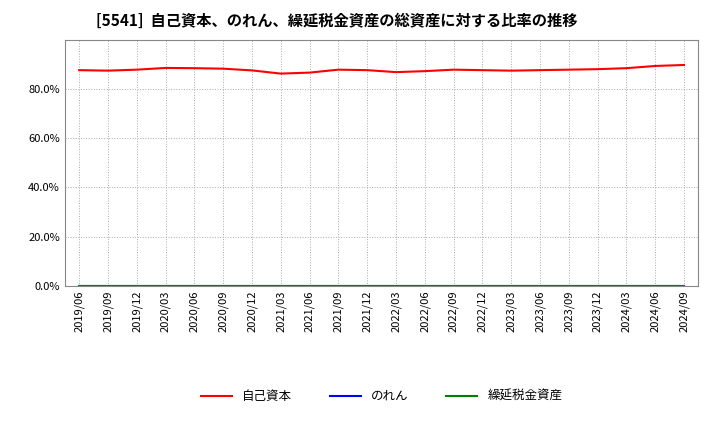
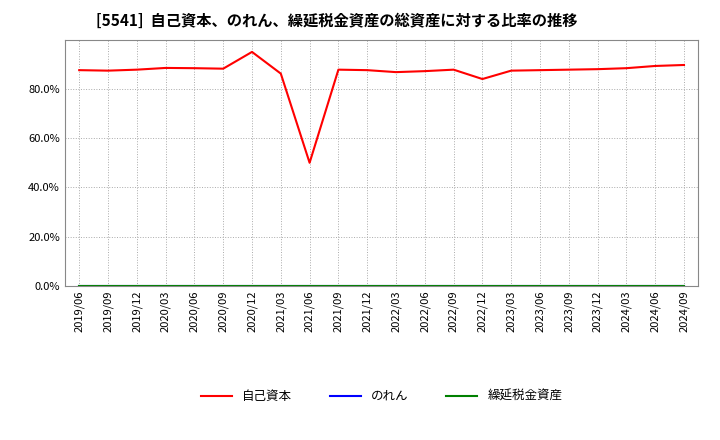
自己資本/2020/12: 87.5% -> 95.0%
自己資本/2021/06: 86.6% -> 50.0%
自己資本/2022/12: 87.6% -> 84.0%
